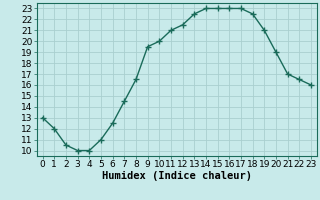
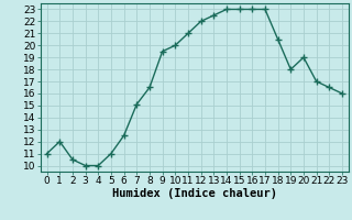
0: 13.0 -> 11.0
7: 14.5 -> 15.1
12: 21.5 -> 22.0
18: 22.5 -> 20.5
19: 21.0 -> 18.0
